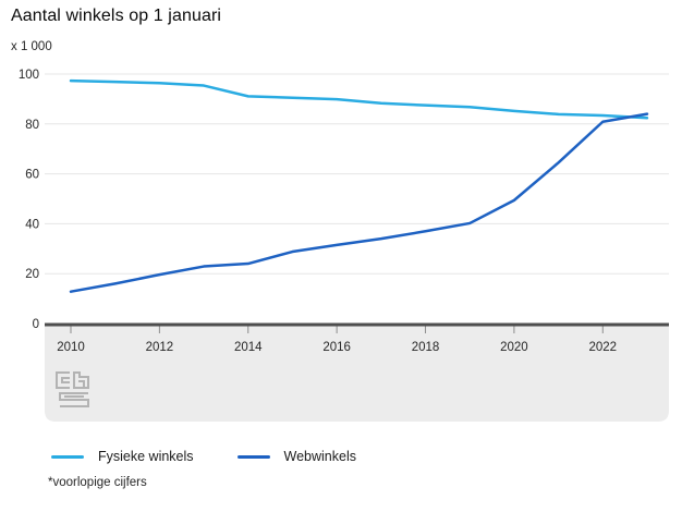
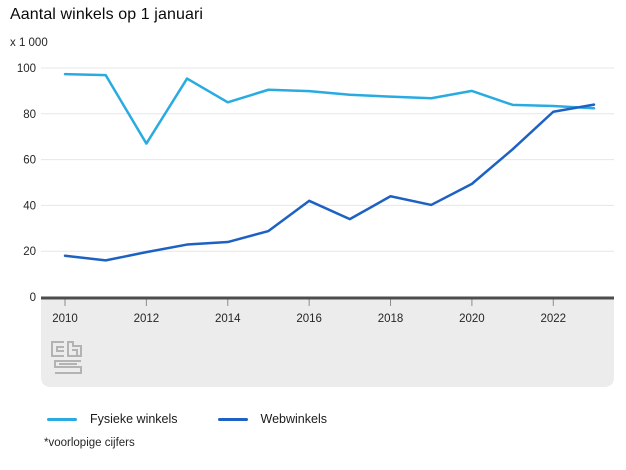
Webwinkels/2010: 13 -> 18
Fysieke winkels/2012: 96 -> 67
Fysieke winkels/2014: 91 -> 85
Webwinkels/2016: 32 -> 42
Webwinkels/2018: 37 -> 44
Fysieke winkels/2020: 85 -> 90
